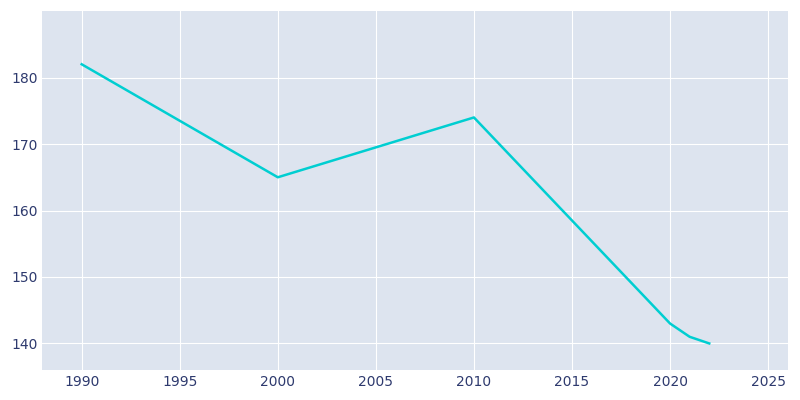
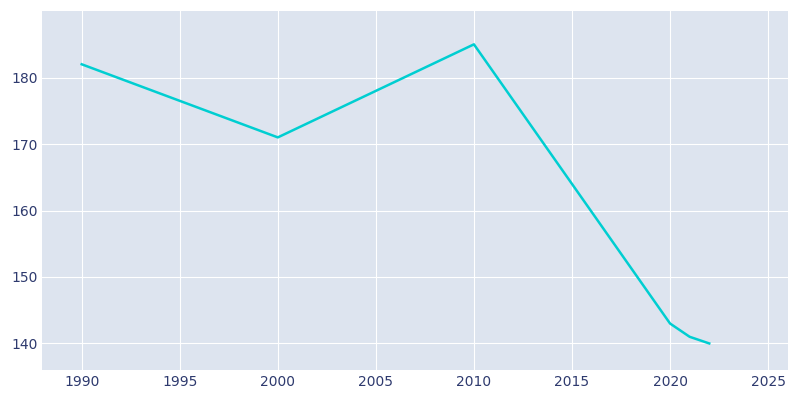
2000: 165 -> 171
2010: 174 -> 185
